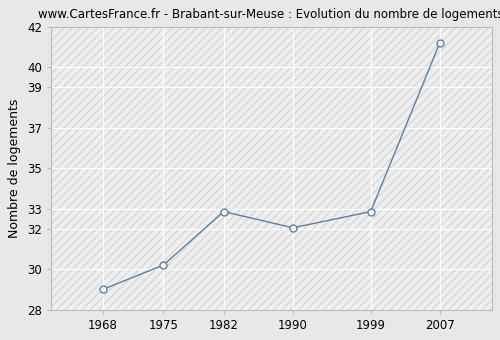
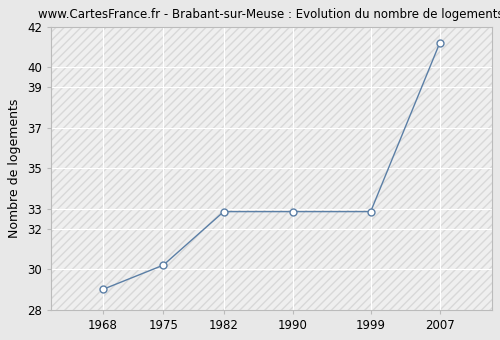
1990: 32.05 -> 32.85
